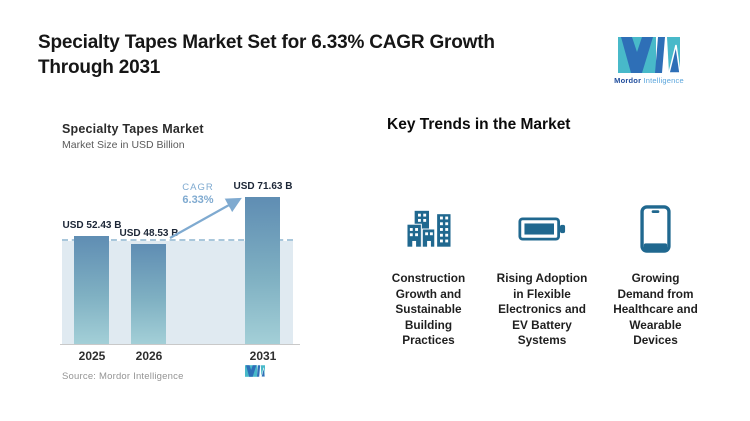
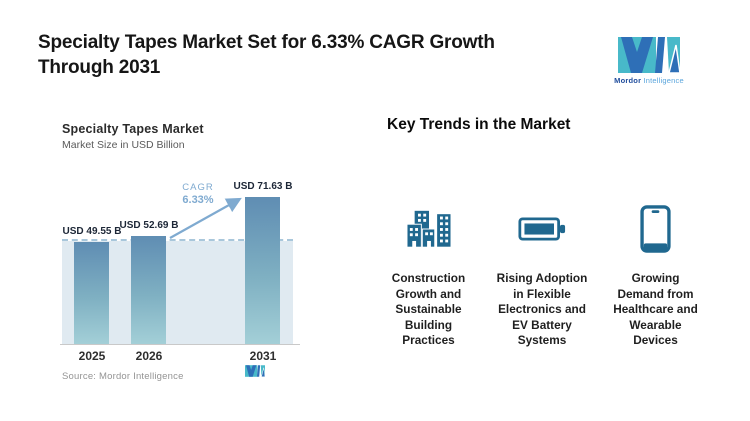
2025: 52.43 -> 49.55
2026: 48.53 -> 52.69
